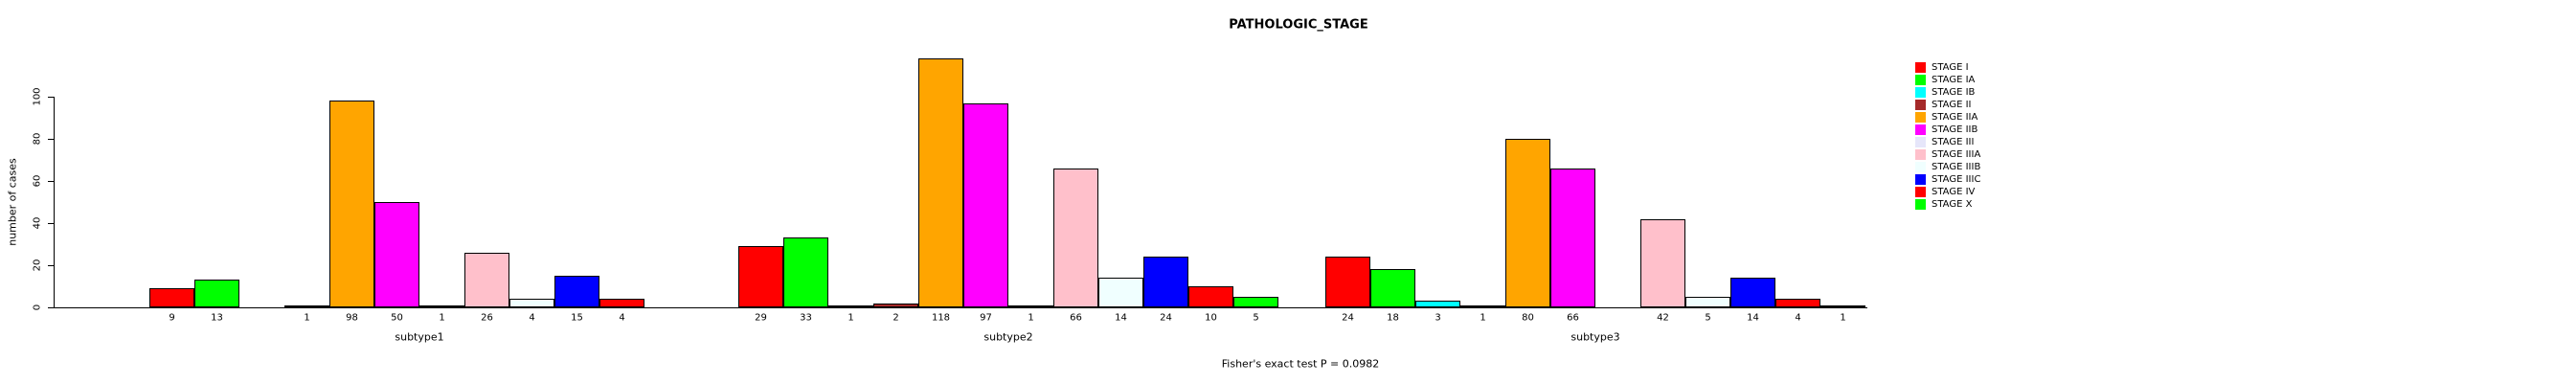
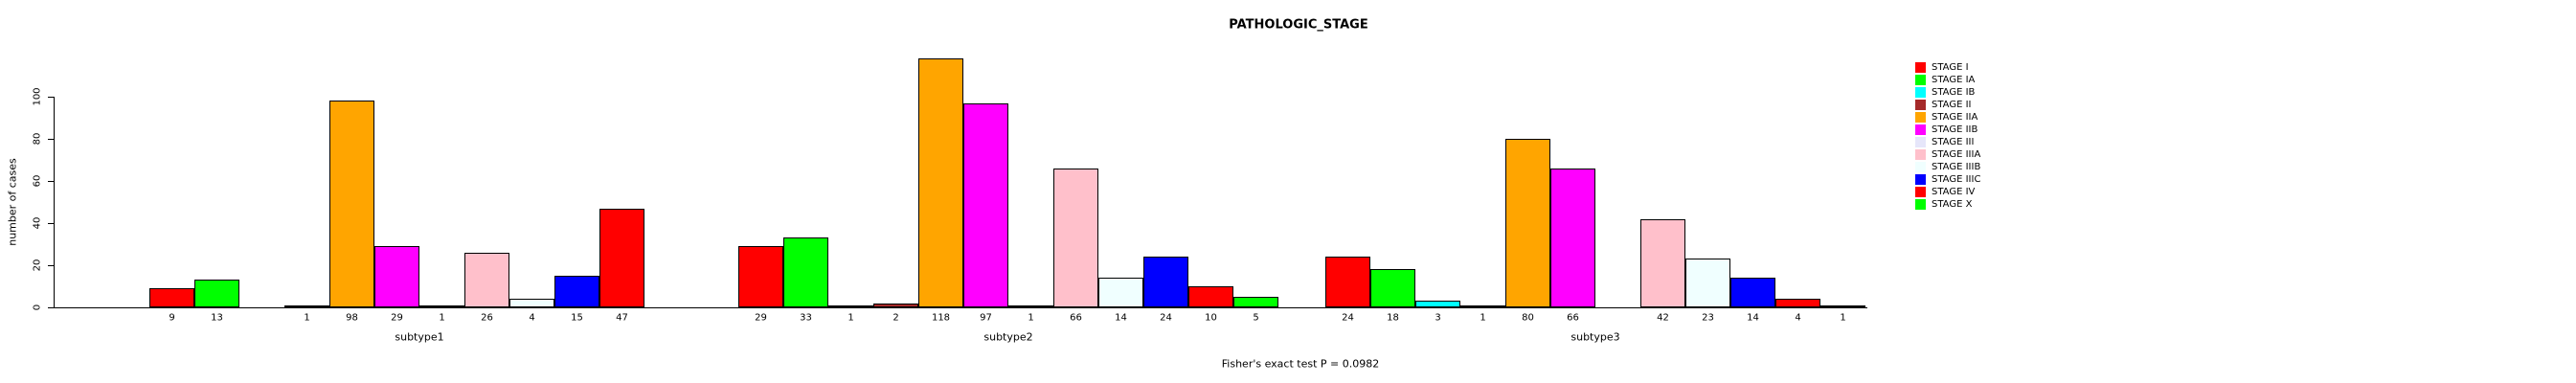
STAGE IIB/subtype1: 50 -> 29
STAGE IV/subtype1: 4 -> 47
STAGE IIIB/subtype3: 5 -> 23
